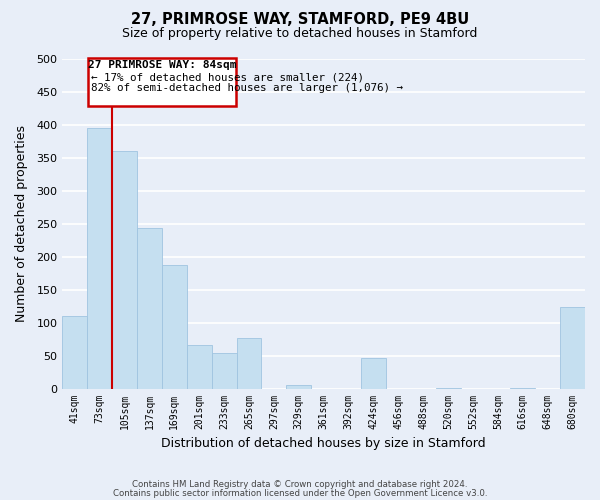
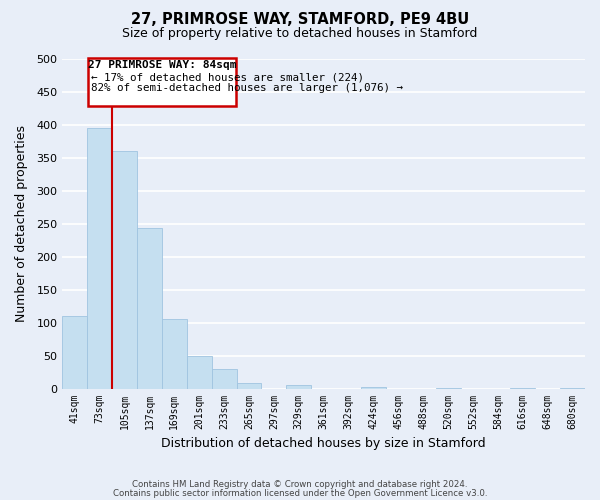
169sqm: 188 -> 105
201sqm: 66 -> 50
233sqm: 54 -> 30
265sqm: 76 -> 8
424sqm: 46 -> 2
680sqm: 124 -> 1
